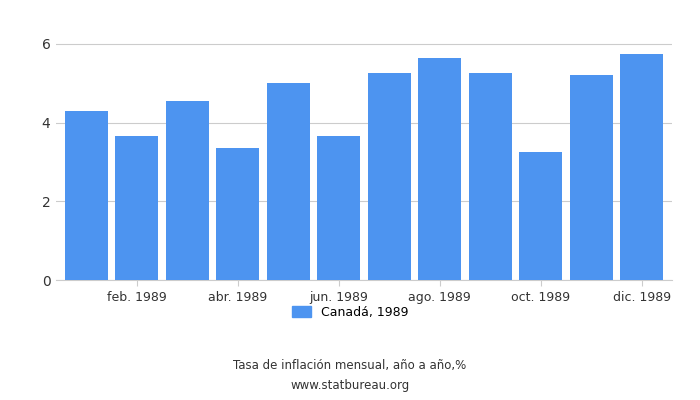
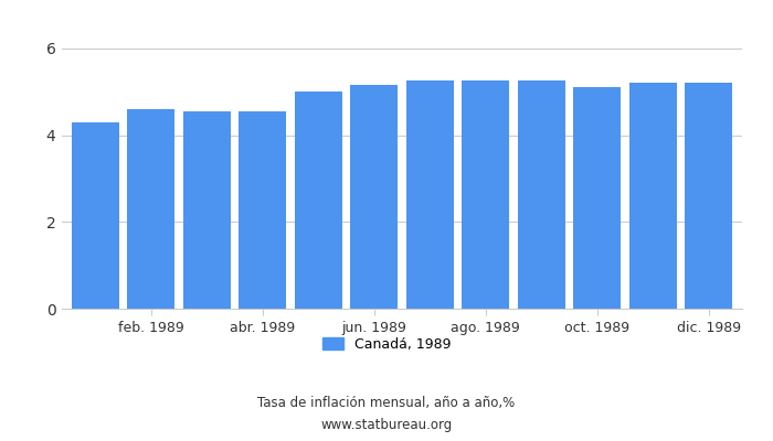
feb. 1989: 3.65 -> 4.60
abr. 1989: 3.35 -> 4.55
jun. 1989: 3.65 -> 5.15
ago. 1989: 5.65 -> 5.25
oct. 1989: 3.25 -> 5.10
dic. 1989: 5.75 -> 5.20
